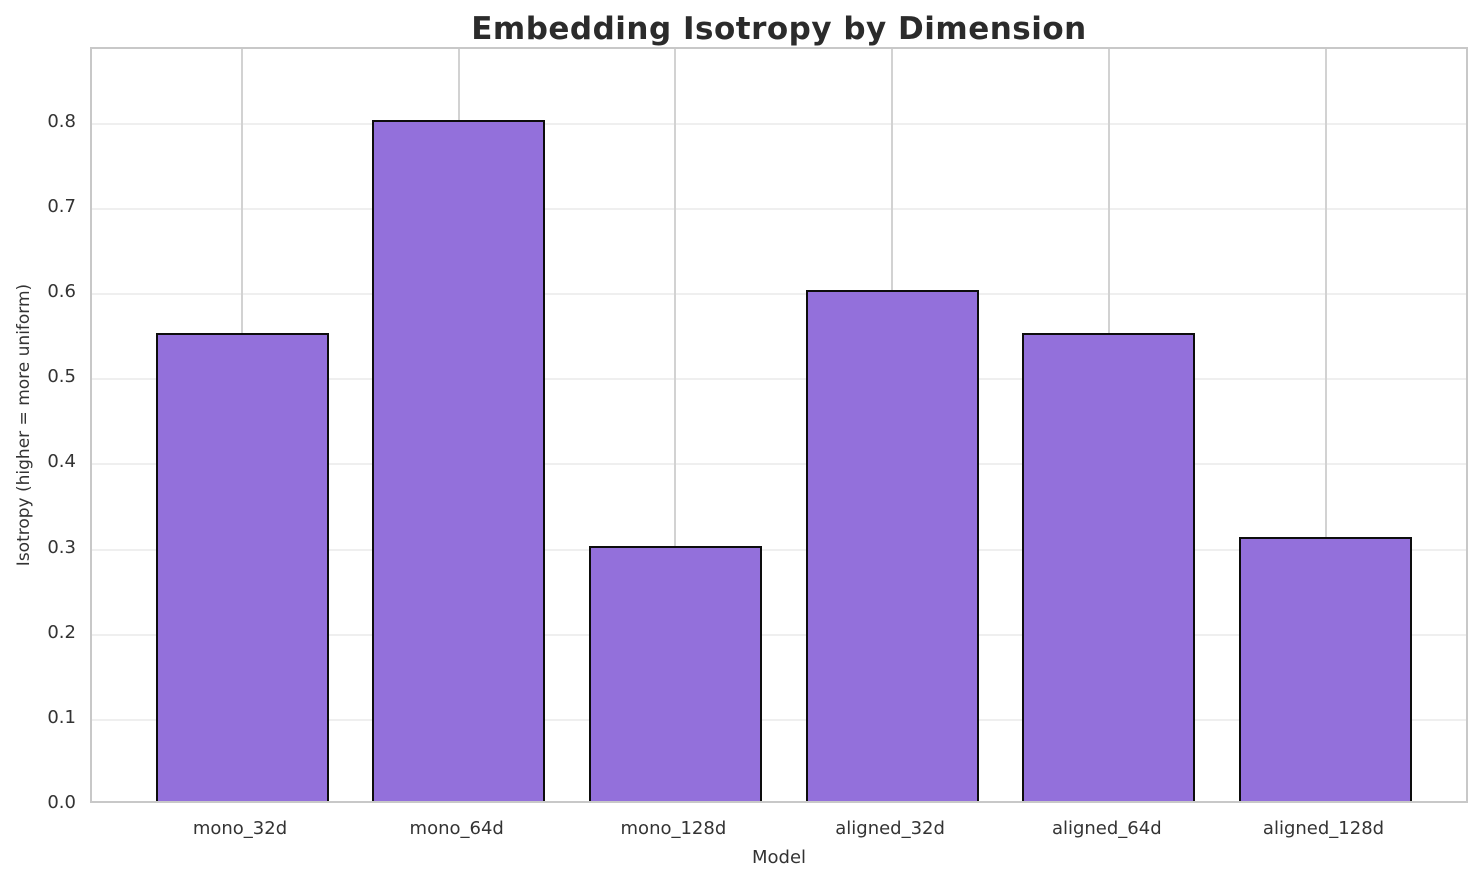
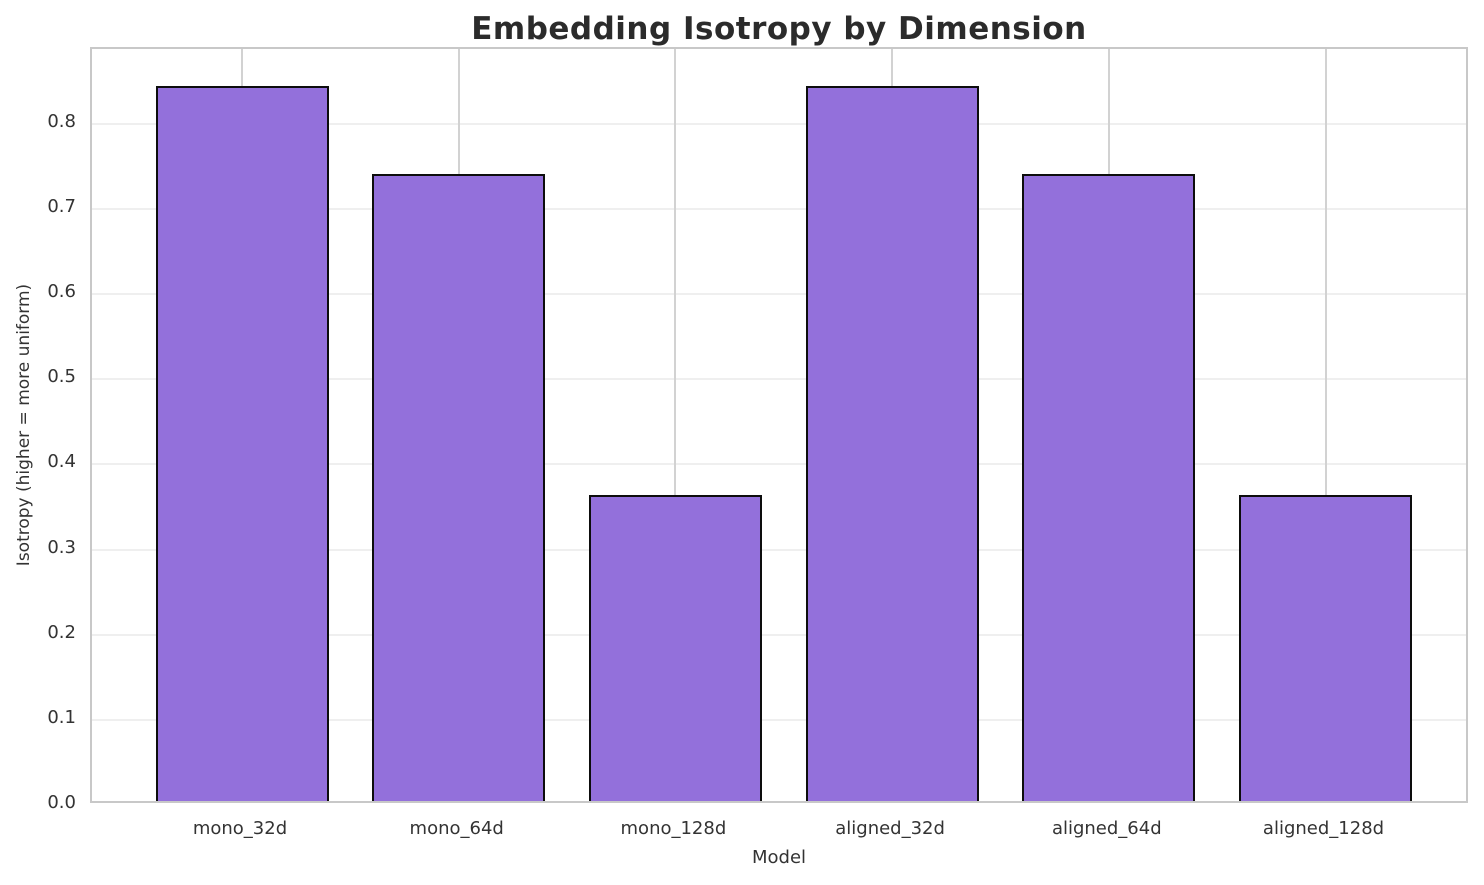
mono_32d: 0.55 -> 0.84
mono_64d: 0.80 -> 0.74
mono_128d: 0.30 -> 0.36
aligned_32d: 0.60 -> 0.84
aligned_64d: 0.55 -> 0.74
aligned_128d: 0.31 -> 0.36
